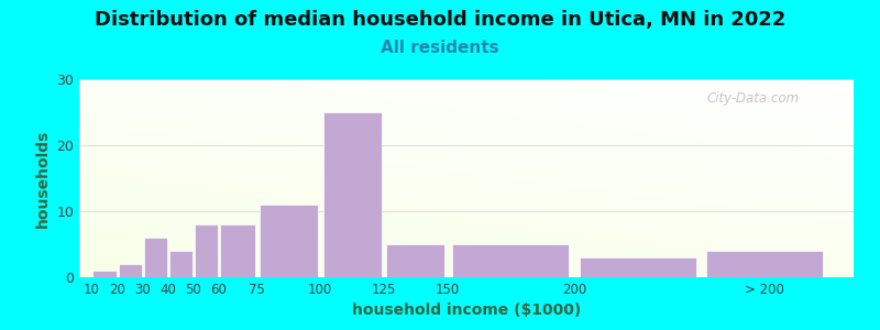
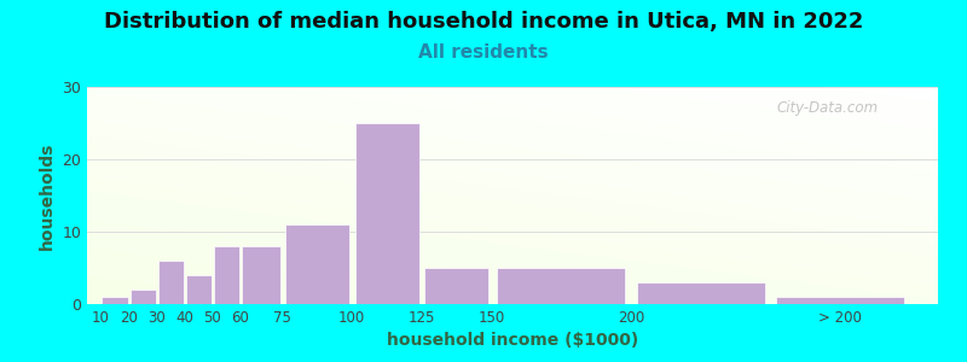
> 200: 4 -> 1
